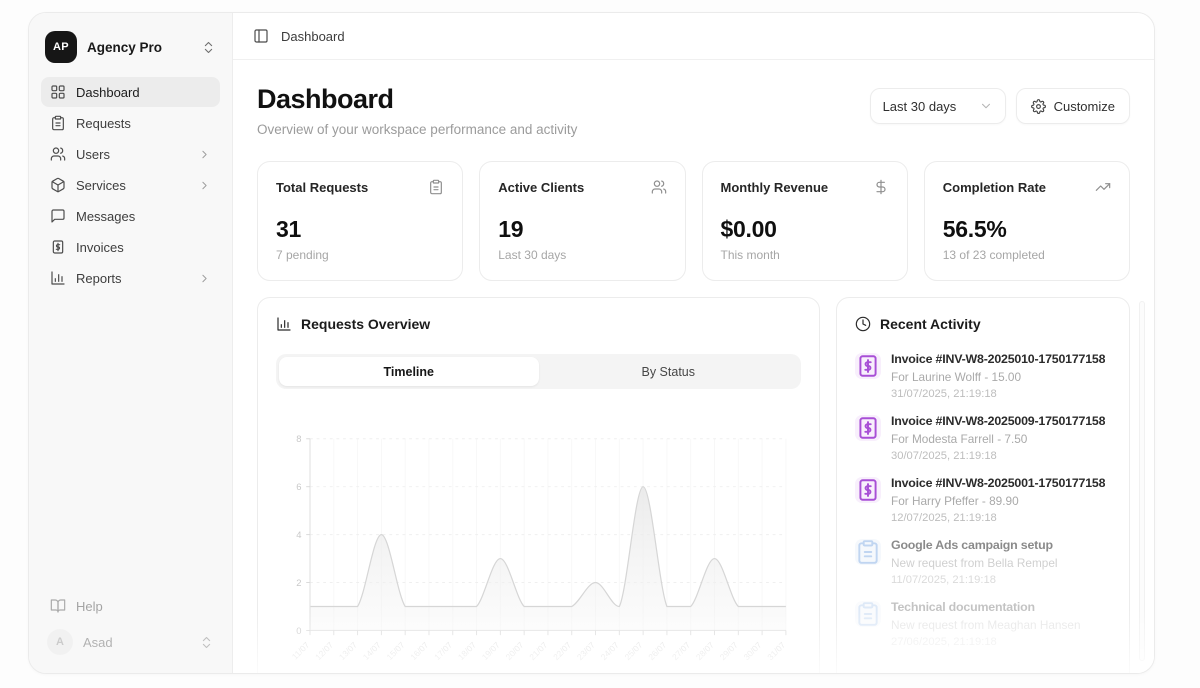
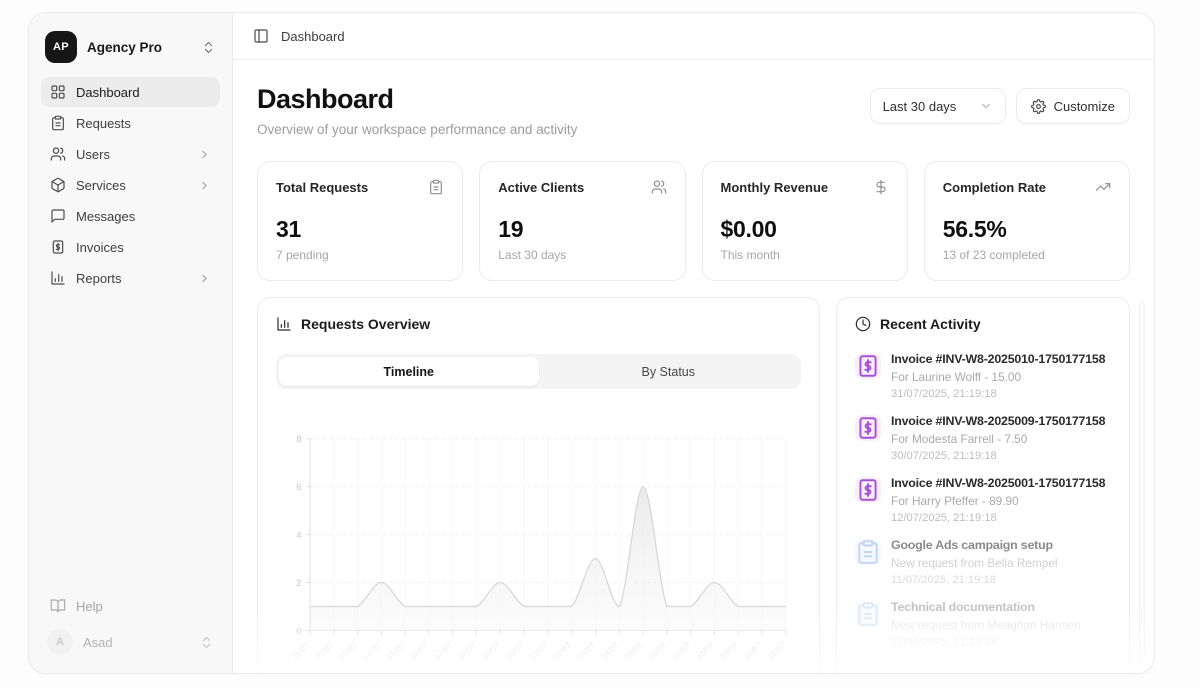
14/07: 4 -> 2
19/07: 3 -> 2
23/07: 2 -> 3
28/07: 3 -> 2
